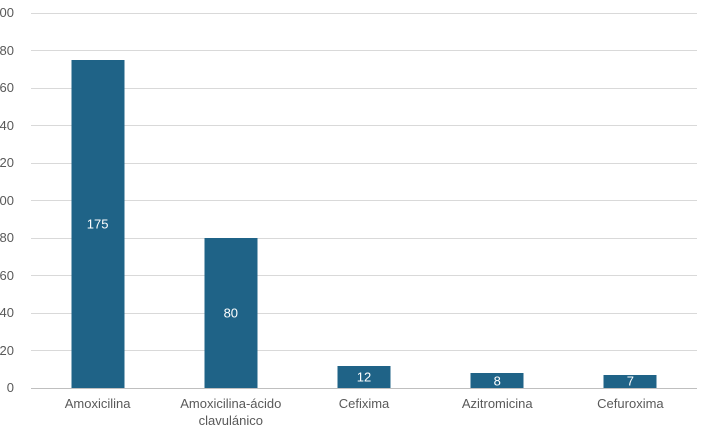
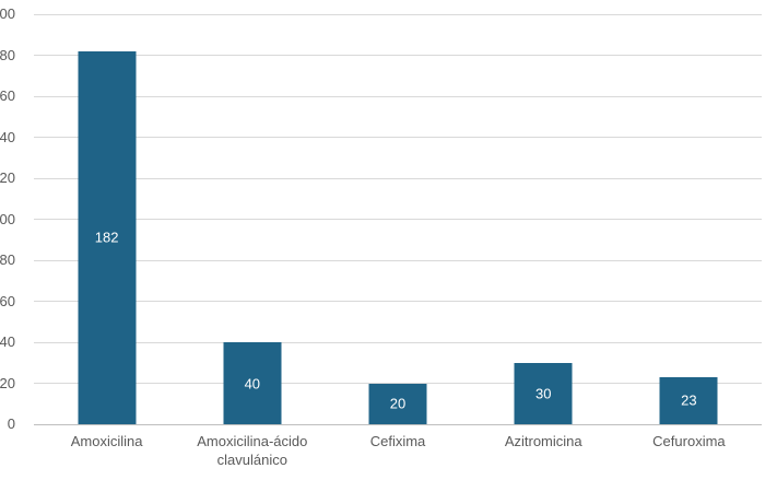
Amoxicilina: 175 -> 182
Amoxicilina-ácido clavulánico: 80 -> 40
Cefixima: 12 -> 20
Azitromicina: 8 -> 30
Cefuroxima: 7 -> 23
